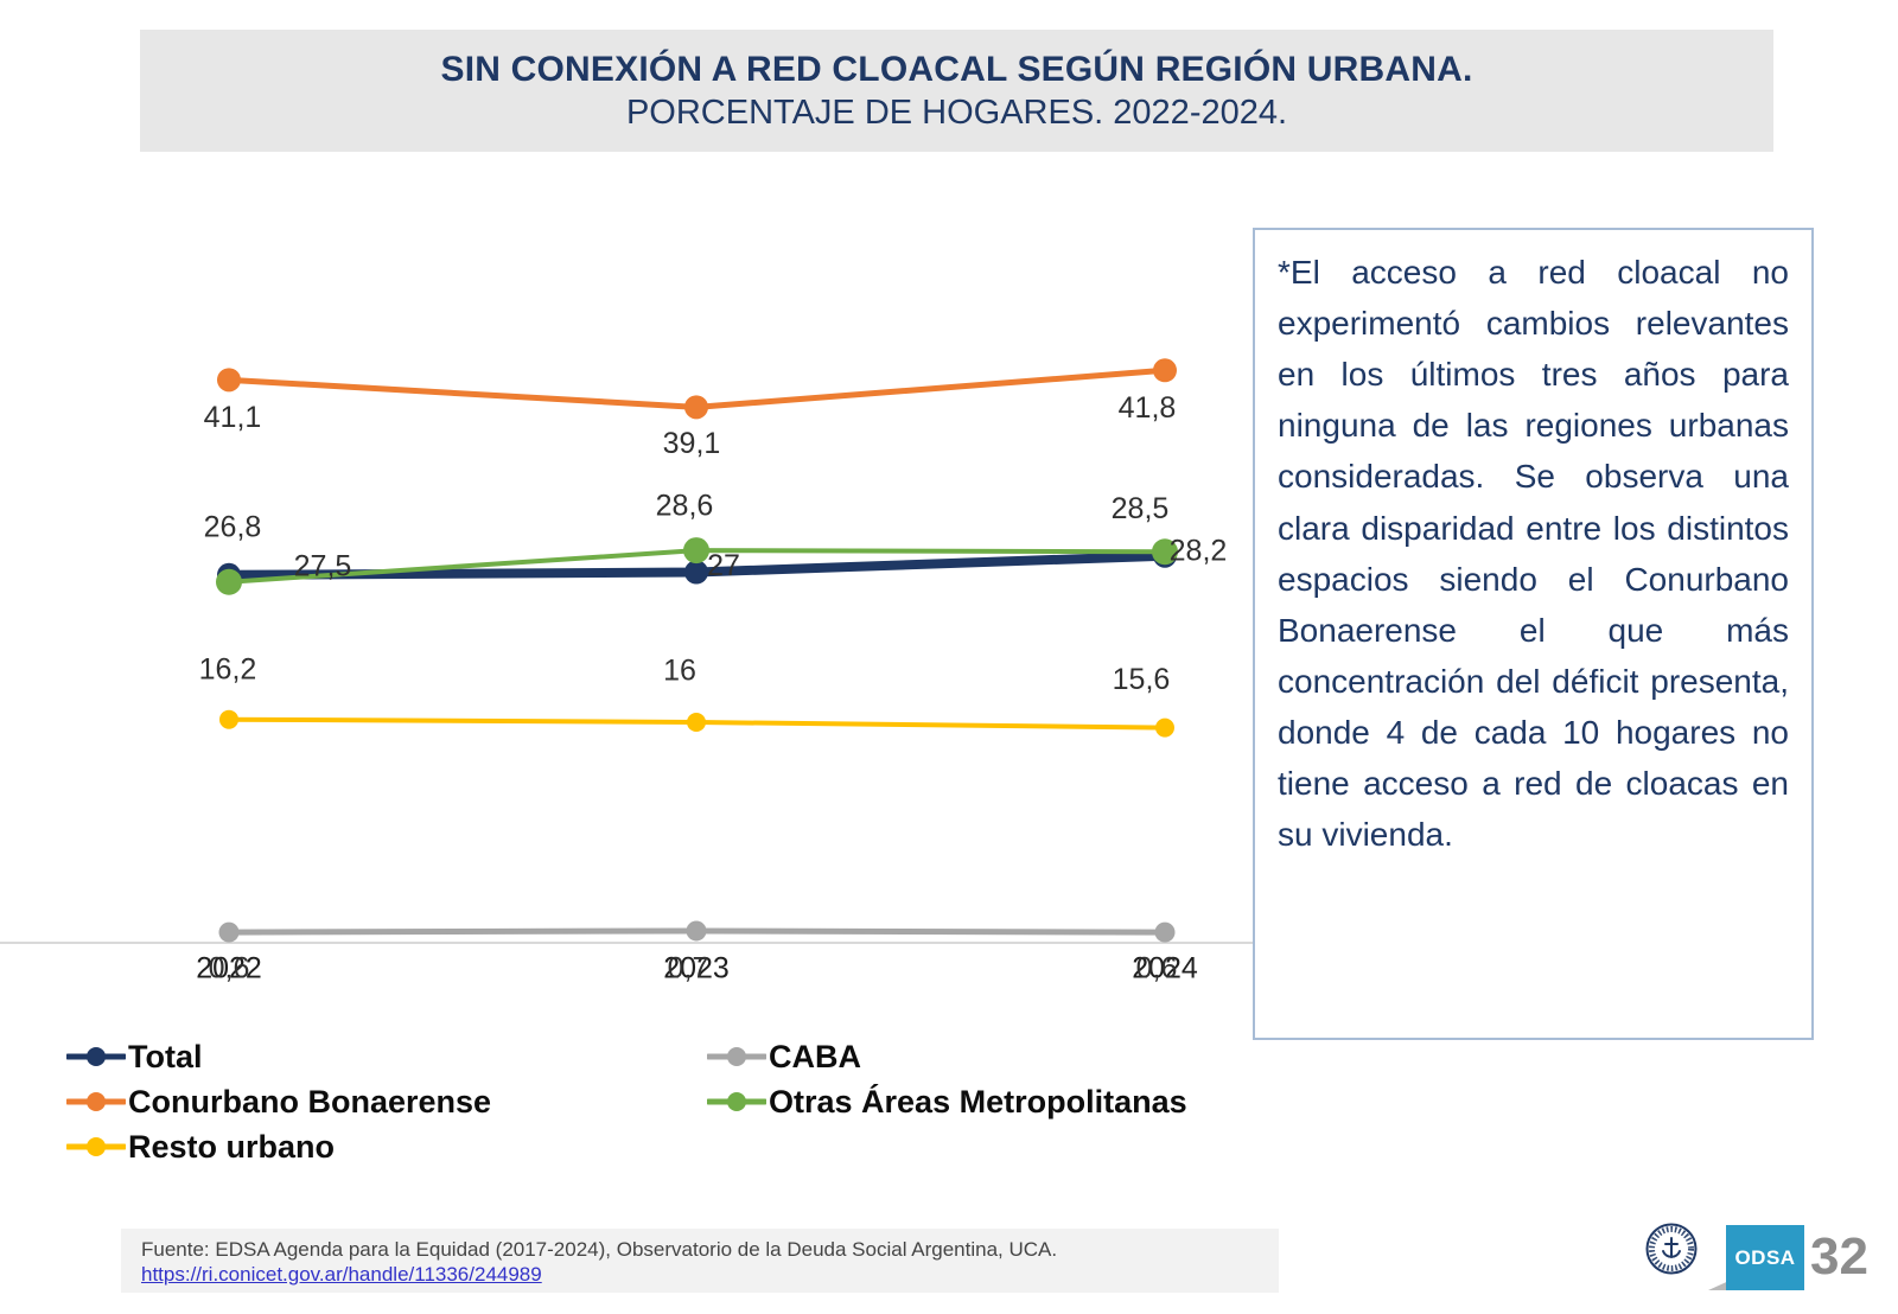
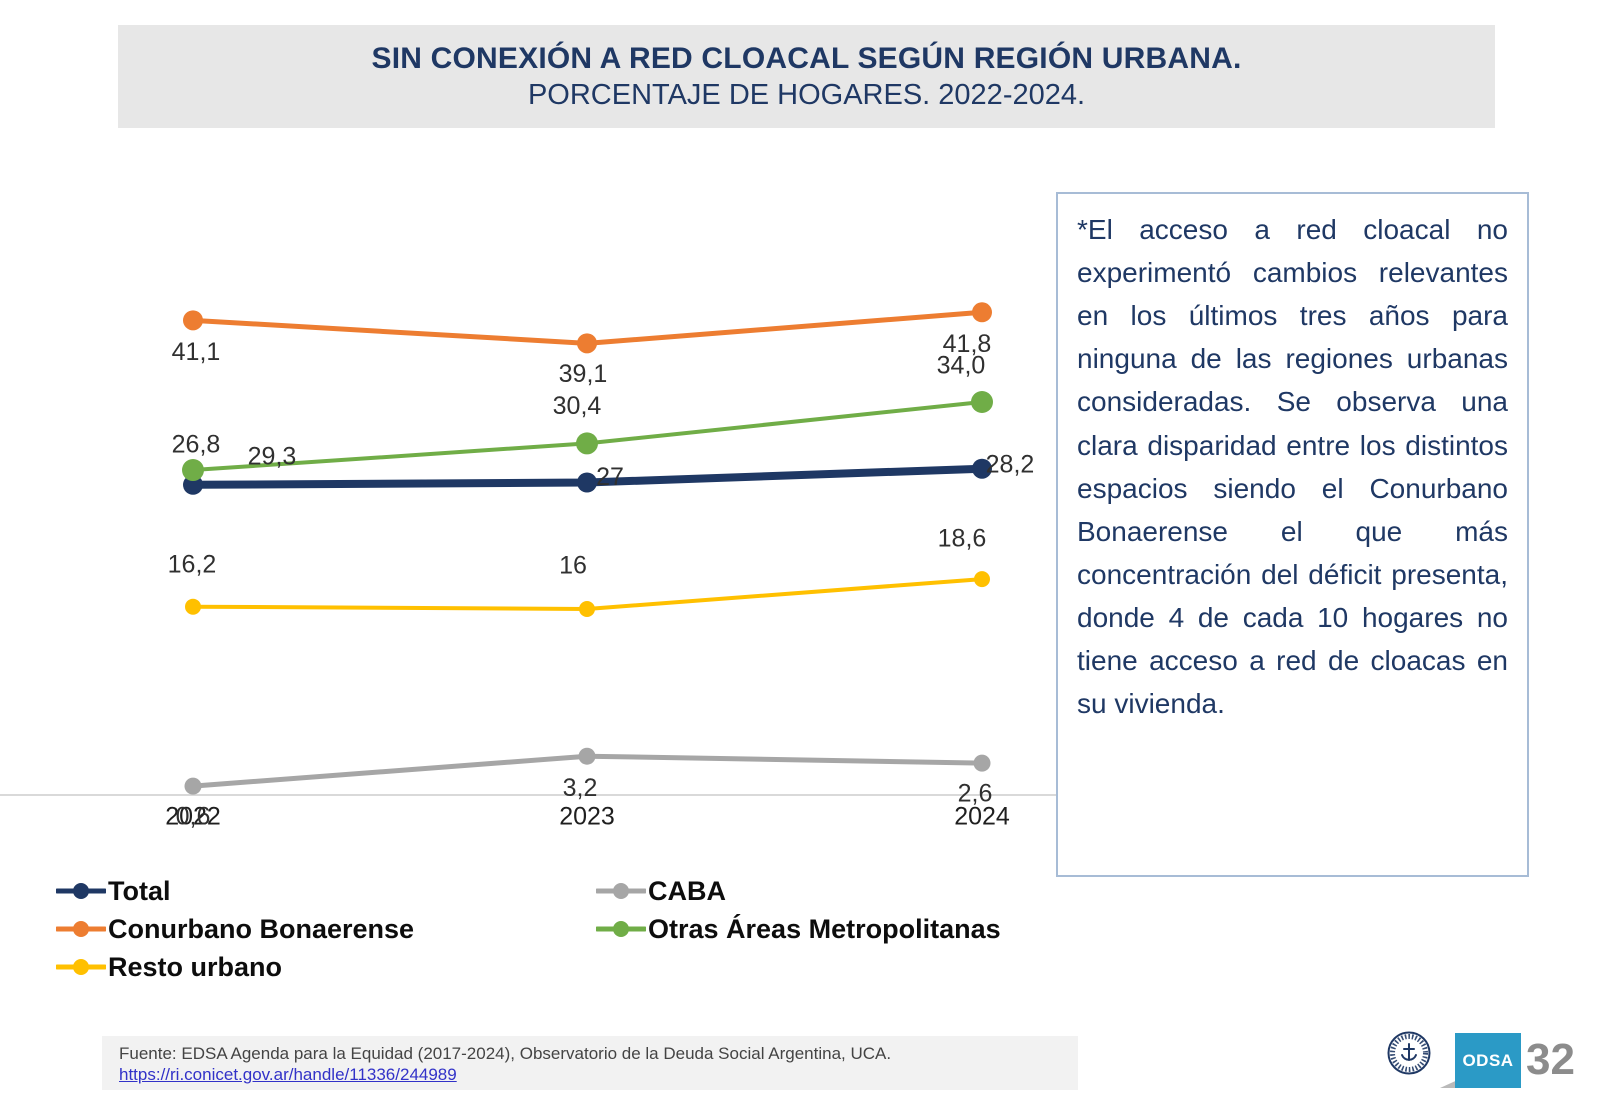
Otras Áreas Metropolitanas/2022: 27,5 -> 29,3
CABA/2023: 0,7 -> 3,2
Otras Áreas Metropolitanas/2023: 28,6 -> 30,4
CABA/2024: 0,6 -> 2,6
Otras Áreas Metropolitanas/2024: 28,5 -> 34,0
Resto urbano/2024: 15,6 -> 18,6
